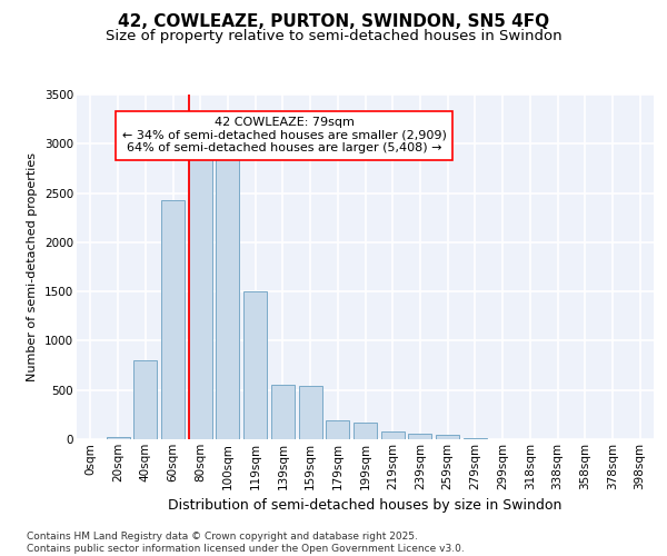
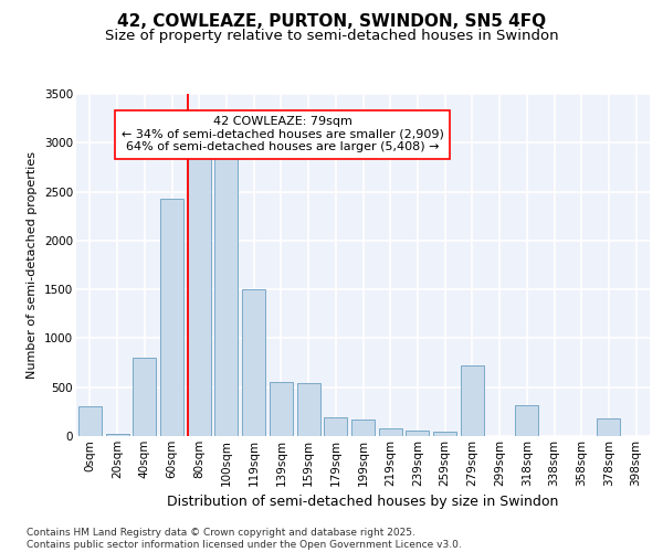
0sqm: 0 -> 300
279sqm: 10 -> 720
318sqm: 0 -> 320
378sqm: 0 -> 180
